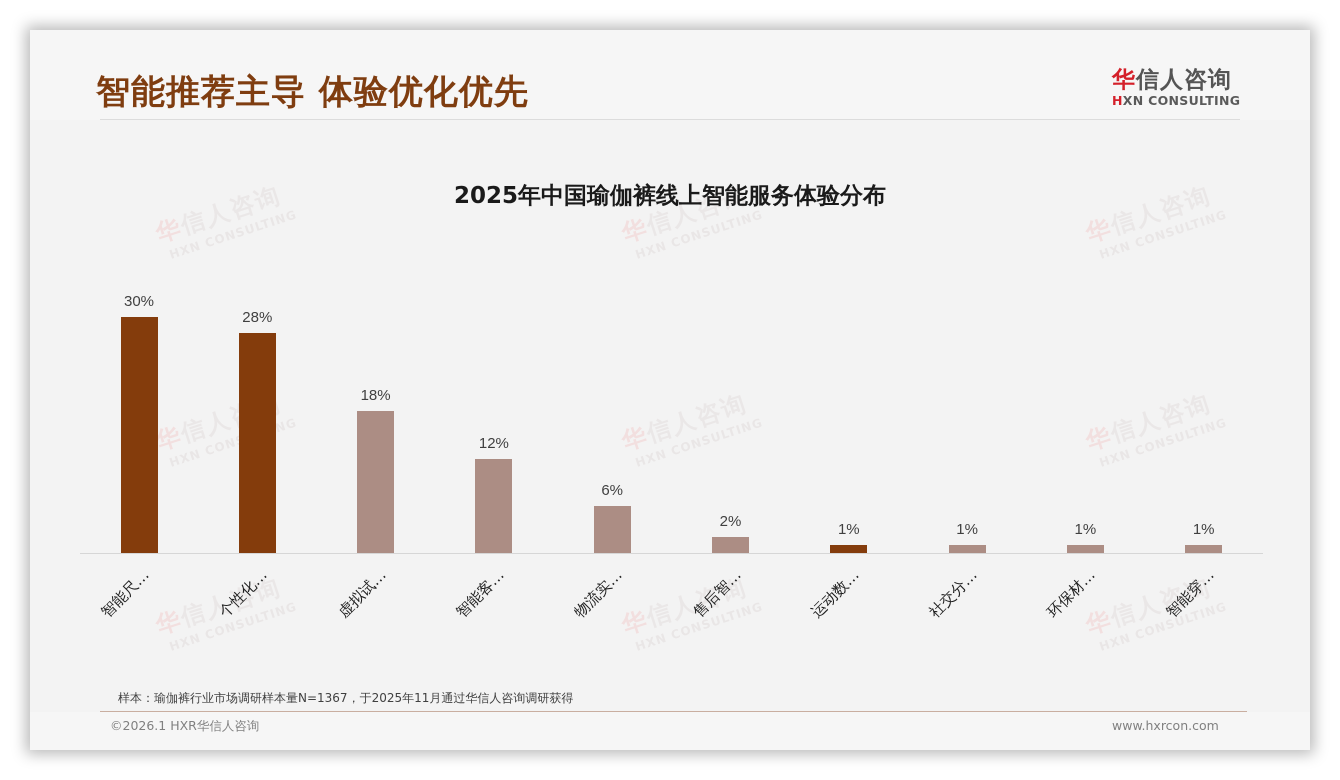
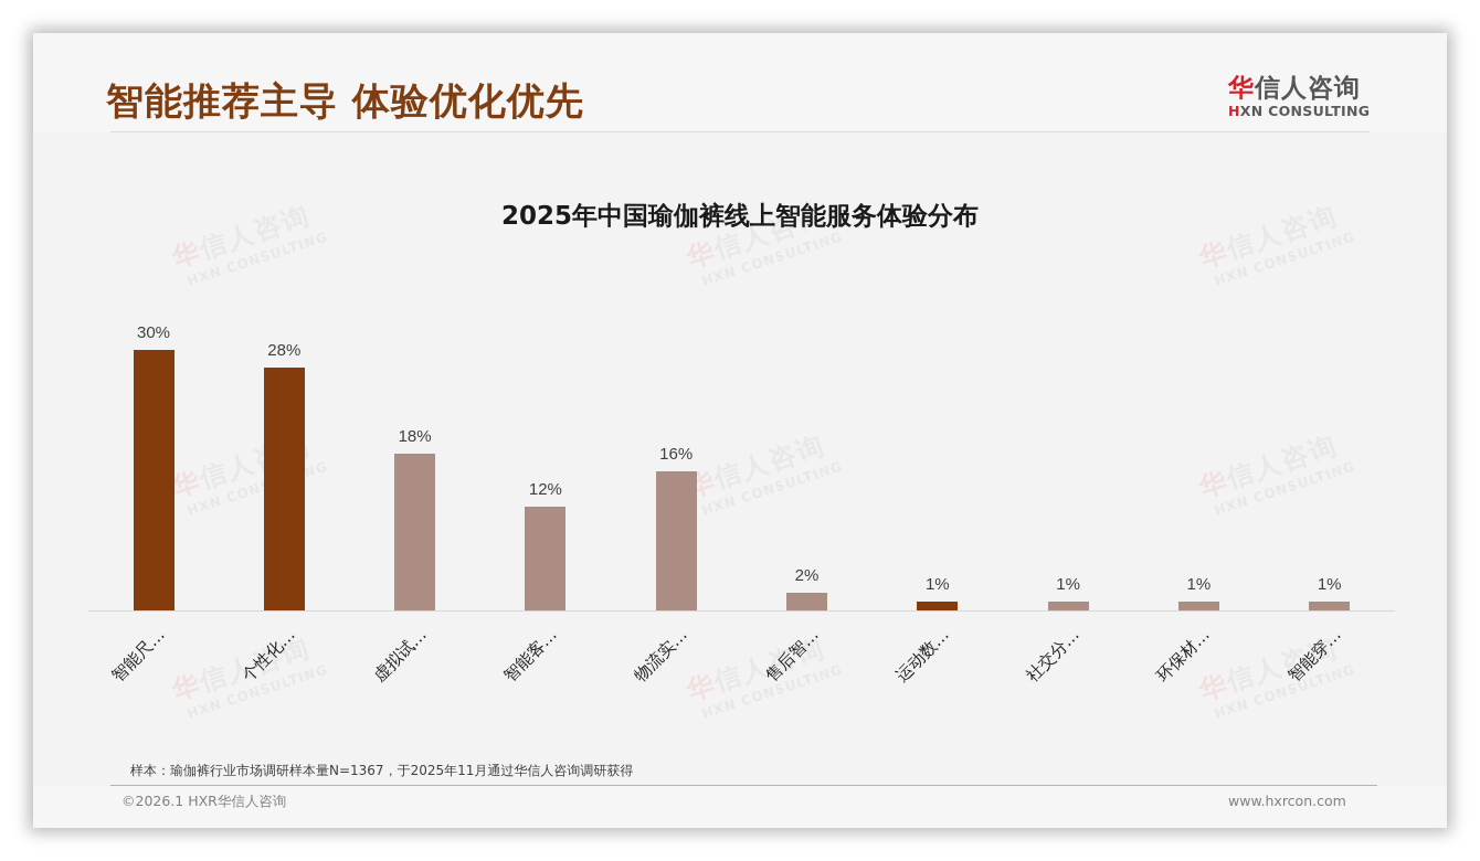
物流实…: 6% -> 16%
